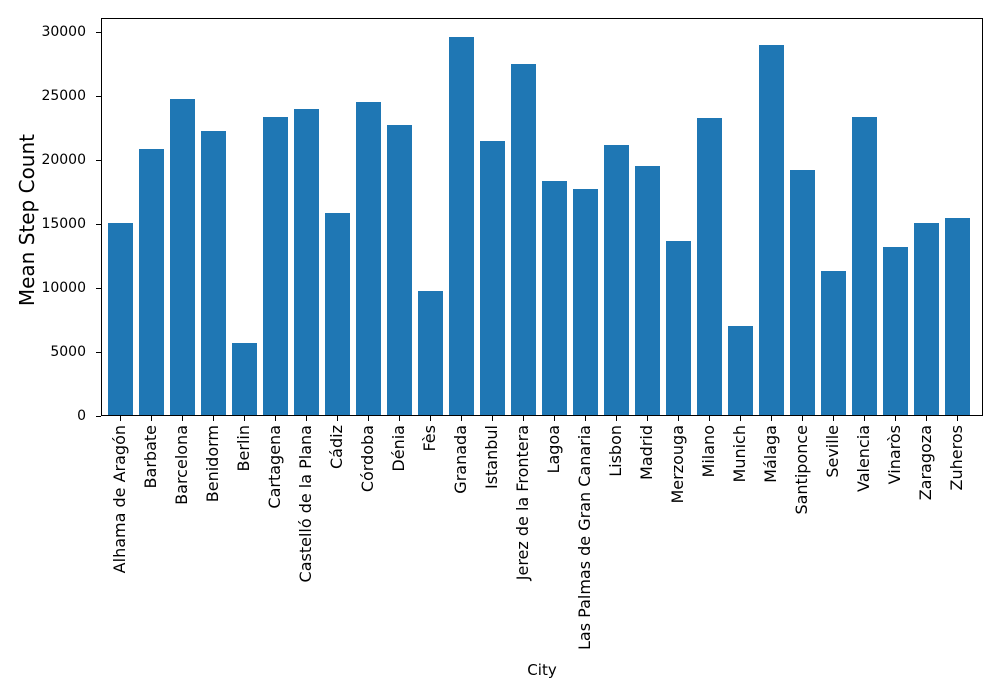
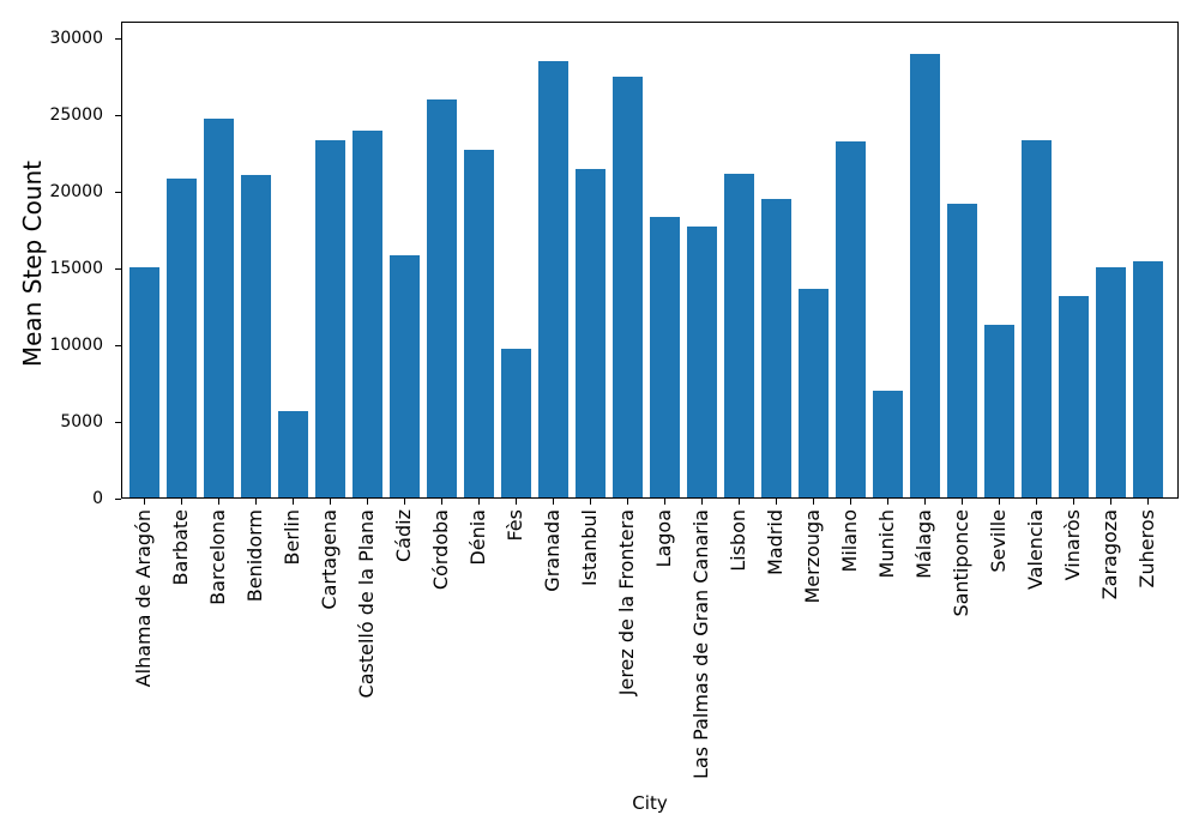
Benidorm: 22300 -> 21100
Córdoba: 24500 -> 26000
Granada: 29600 -> 28500
